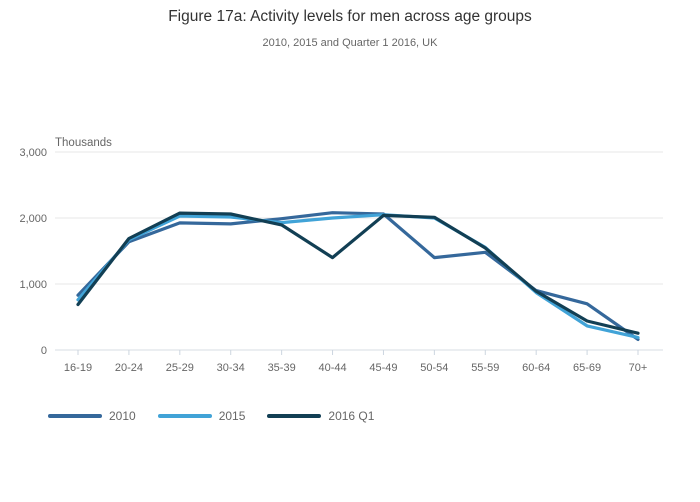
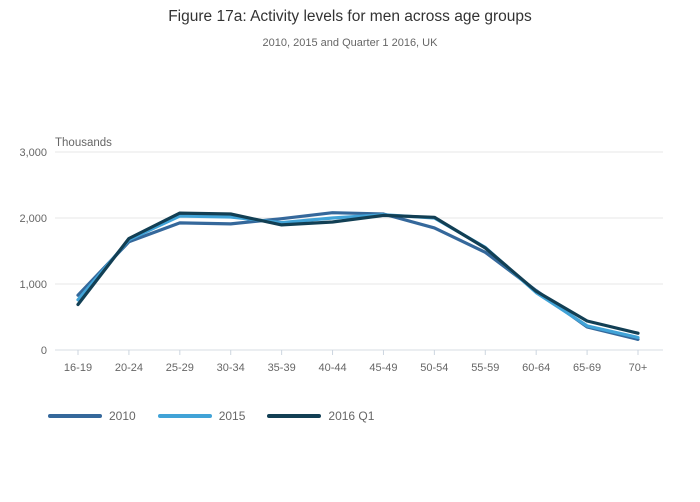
2016 Q1/40-44: 1400 -> 1900
2010/50-54: 1400 -> 1800
2010/65-69: 700 -> 400
